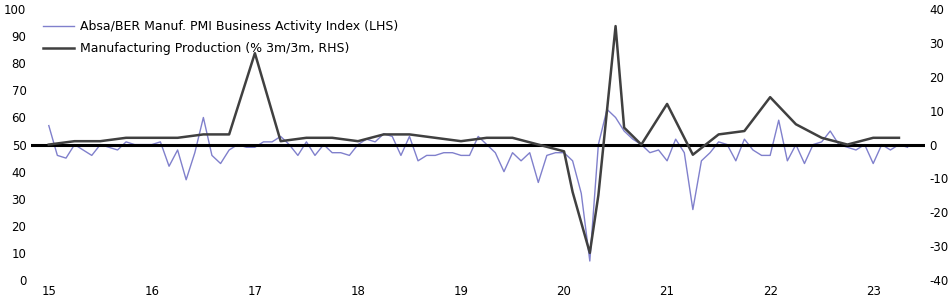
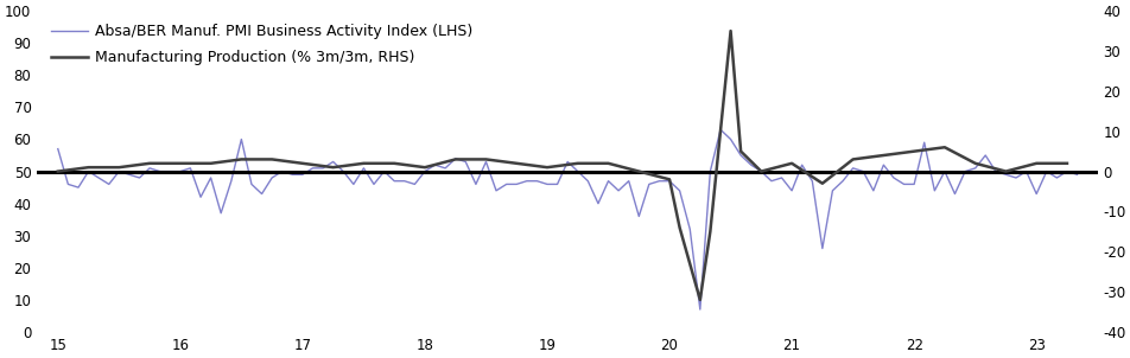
Manufacturing Production (% 3m/3m, RHS)/17: 27 -> 2
Manufacturing Production (% 3m/3m, RHS)/21: 12 -> 2
Manufacturing Production (% 3m/3m, RHS)/22: 14 -> 5
